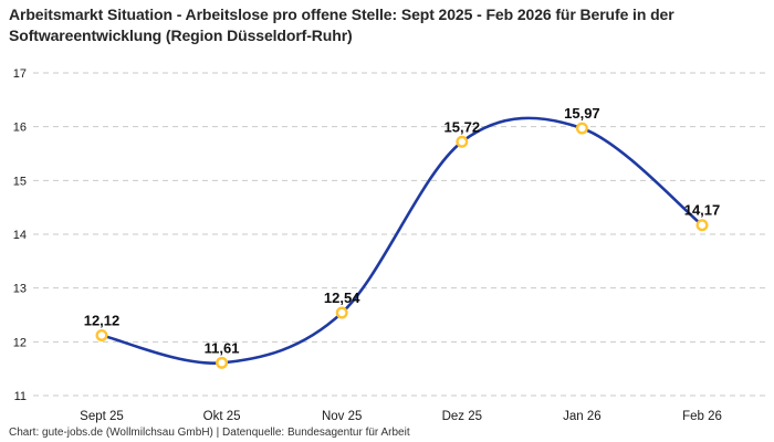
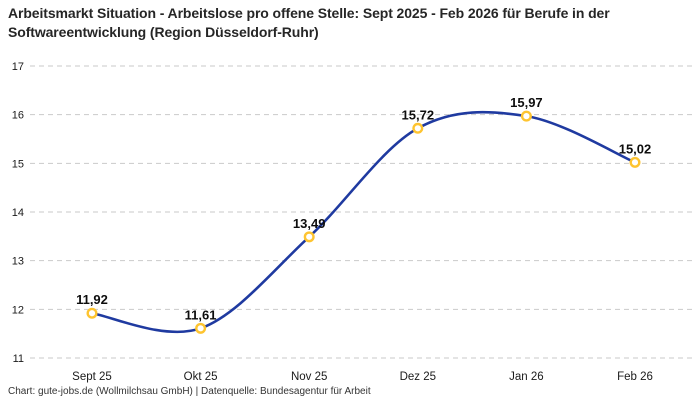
Sept 25: 12,12 -> 11,92
Nov 25: 12,54 -> 13,49
Feb 26: 14,17 -> 15,02
